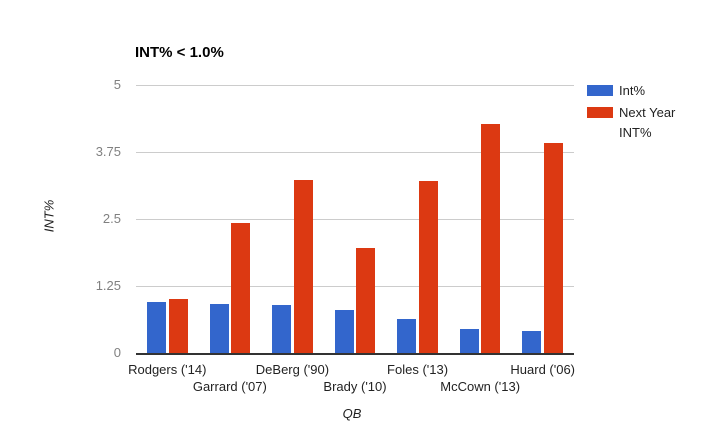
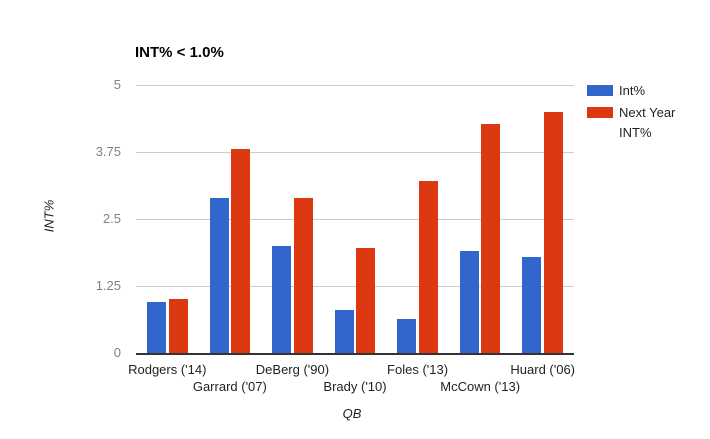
Int%/Garrard ('07): 0.9 -> 2.9
Next Year INT%/Garrard ('07): 2.4 -> 3.8
Int%/DeBerg ('90): 0.9 -> 2.0
Next Year INT%/DeBerg ('90): 3.2 -> 2.9
Int%/McCown ('13): 0.5 -> 1.9
Int%/Huard ('06): 0.4 -> 1.8
Next Year INT%/Huard ('06): 3.9 -> 4.5
